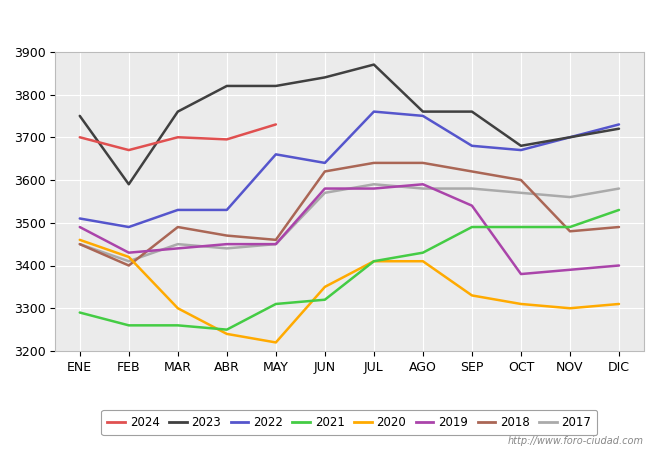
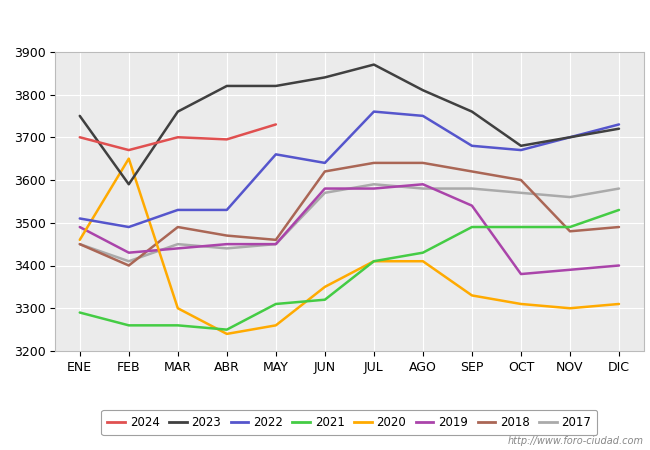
2020/FEB: 3420 -> 3650
2020/MAY: 3220 -> 3260
2023/AGO: 3760 -> 3810
